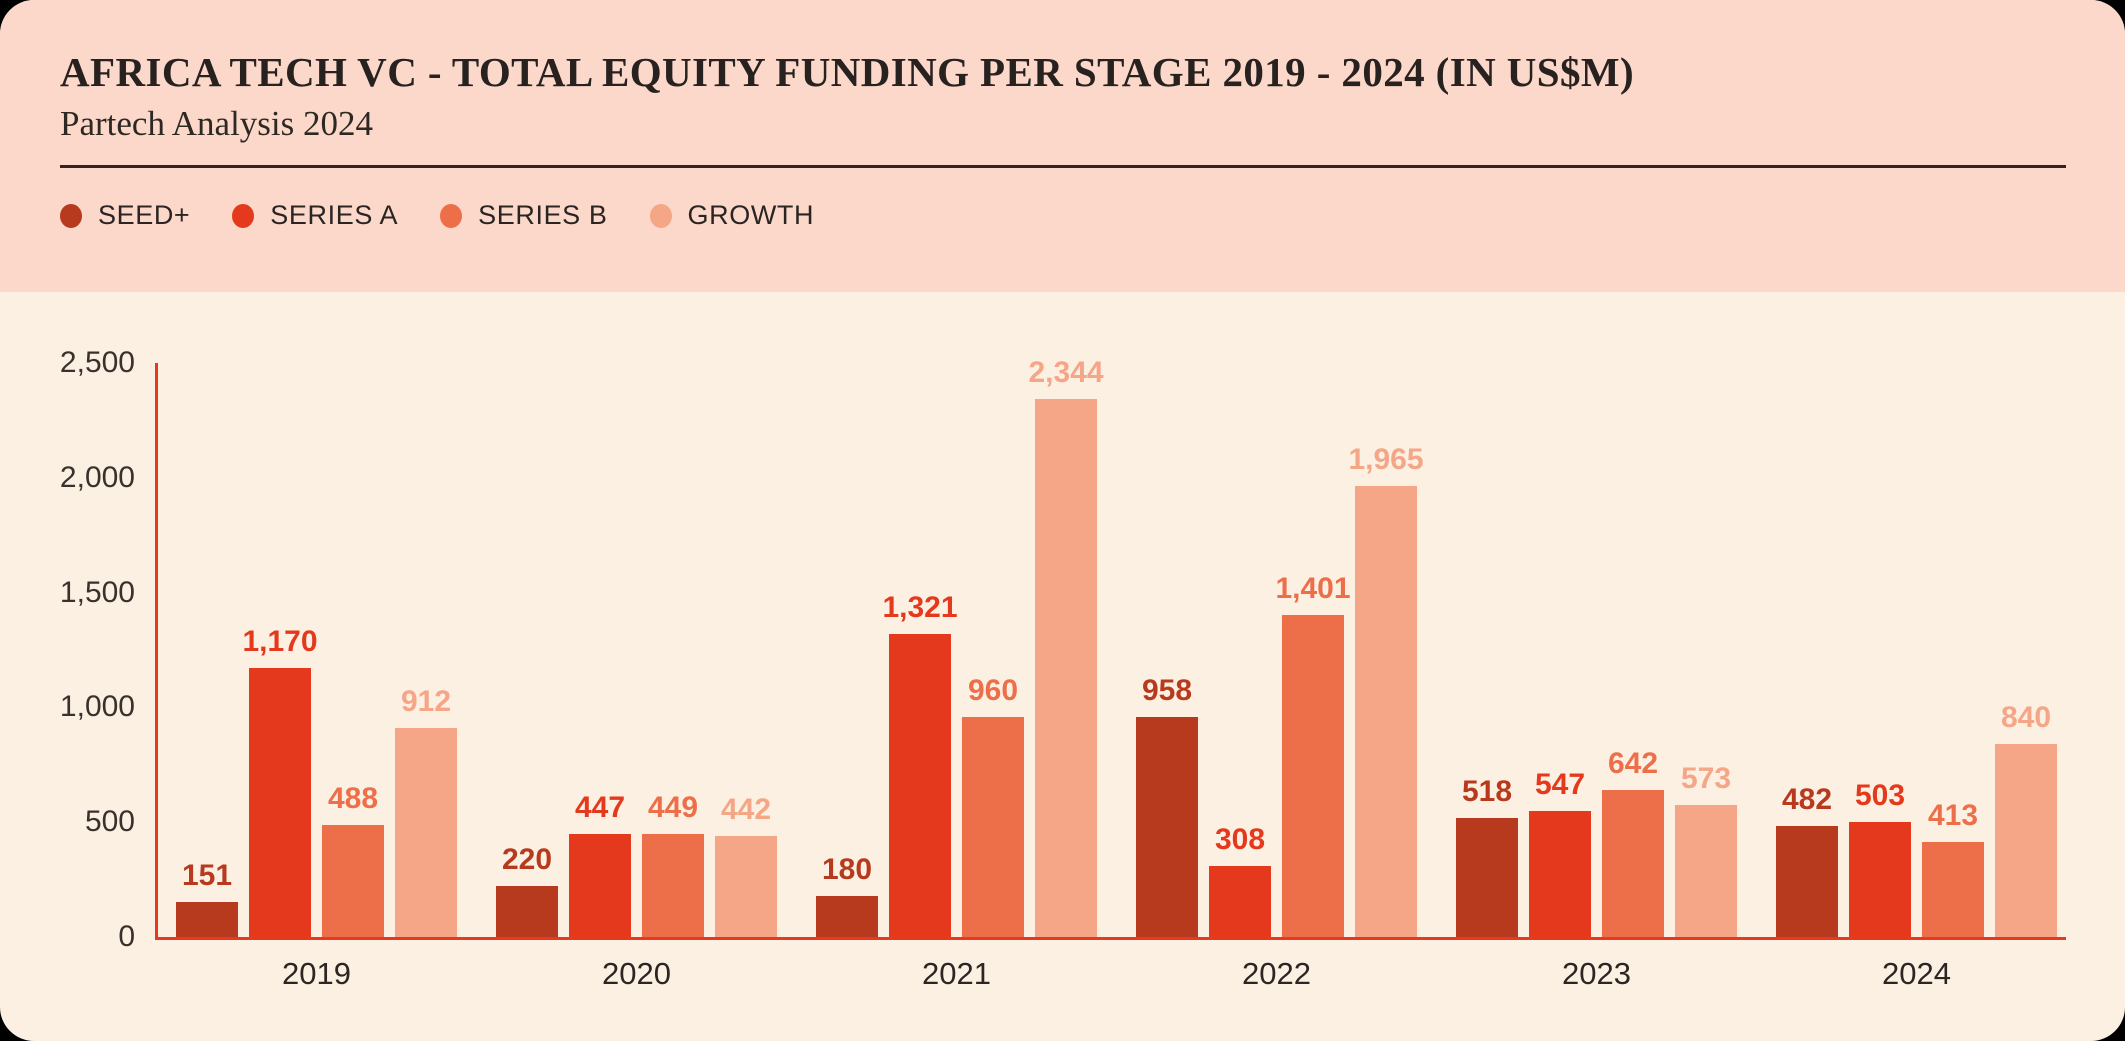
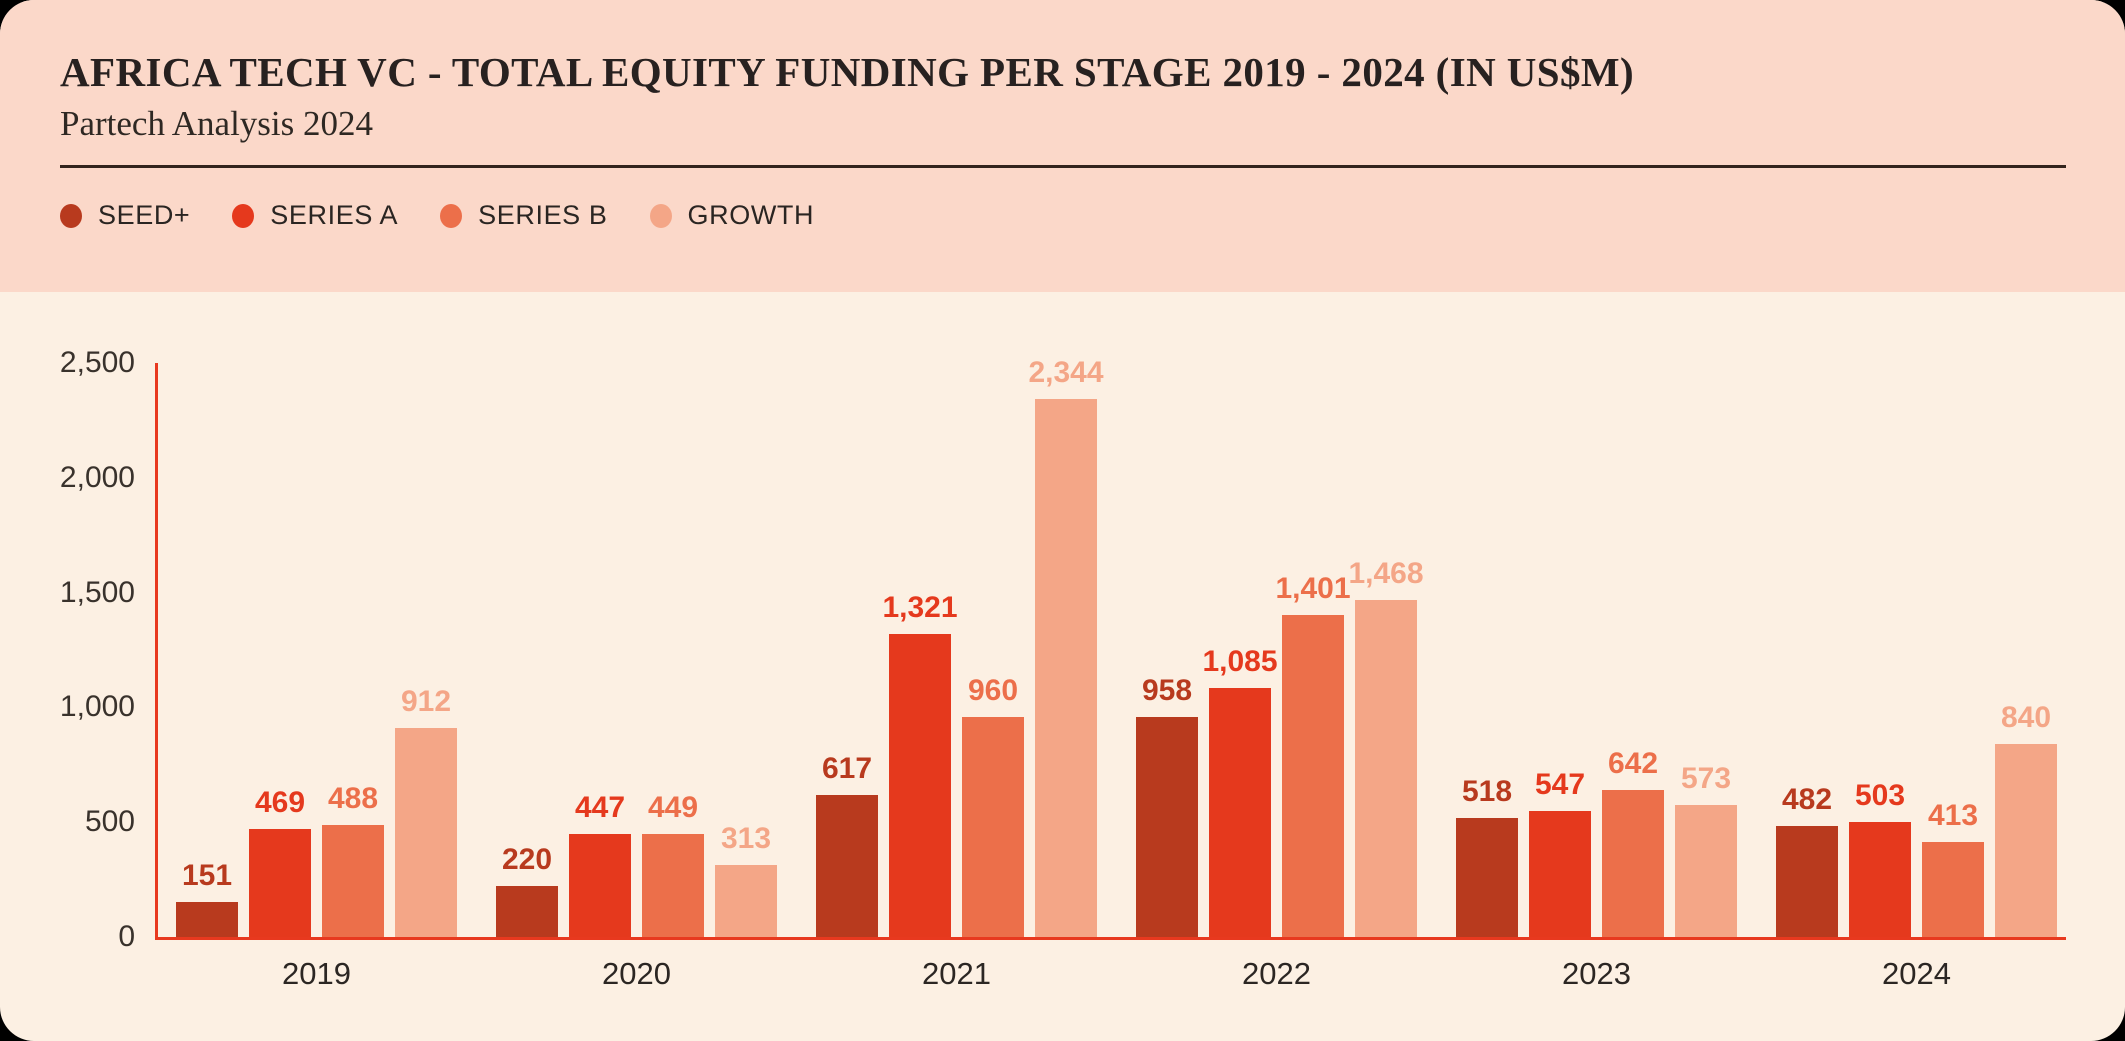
SERIES A/2019: 1,170 -> 469
GROWTH/2020: 442 -> 313
SEED+/2021: 180 -> 617
SERIES A/2022: 308 -> 1,085
GROWTH/2022: 1,965 -> 1,468
